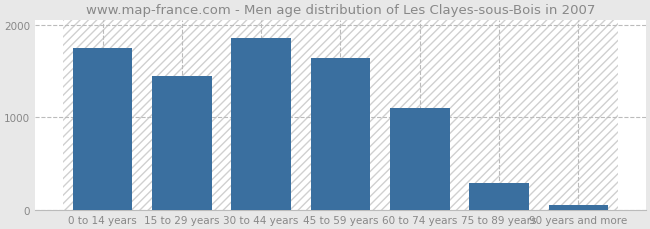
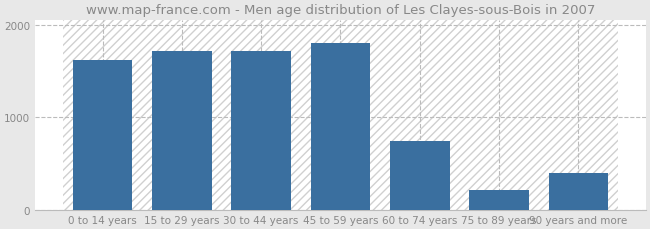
0 to 14 years: 1750 -> 1620
15 to 29 years: 1450 -> 1720
30 to 44 years: 1860 -> 1720
45 to 59 years: 1640 -> 1800
60 to 74 years: 1100 -> 740
75 to 89 years: 300 -> 220
90 years and more: 60 -> 400
